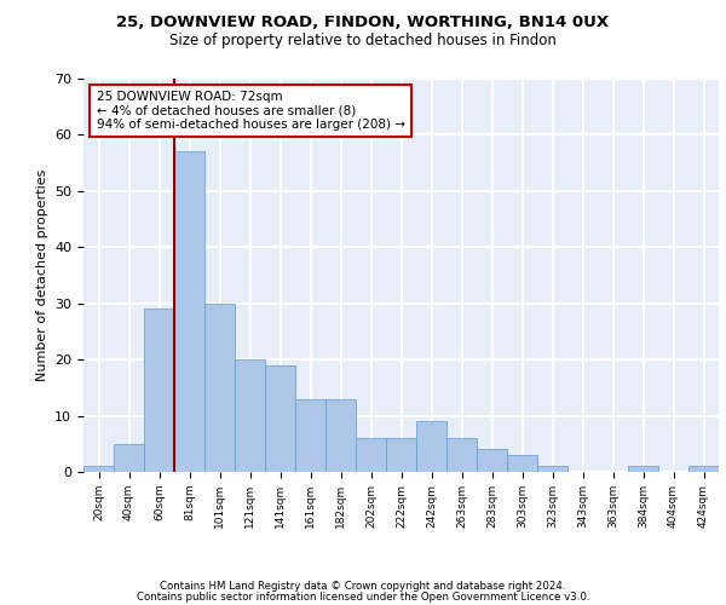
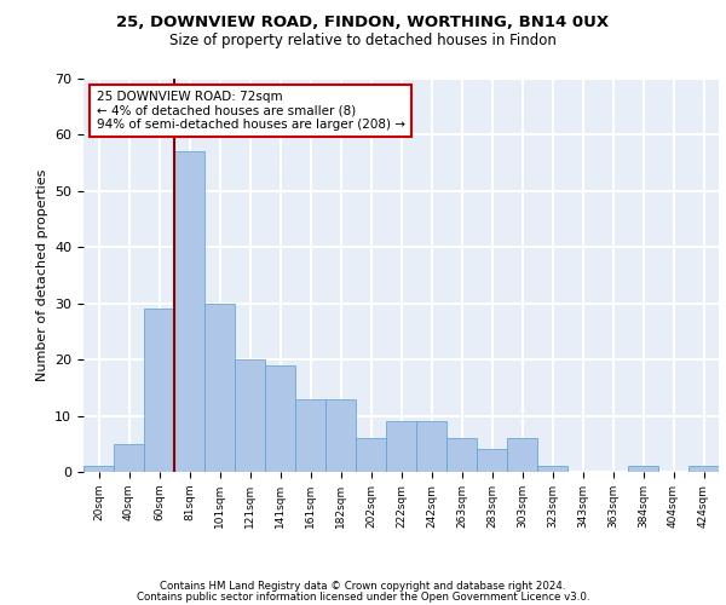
222sqm: 6 -> 9
303sqm: 3 -> 6
